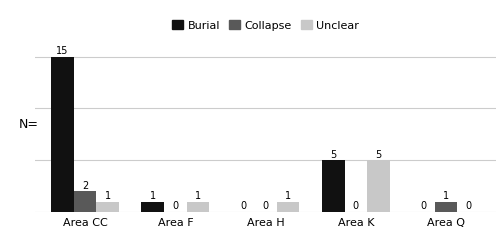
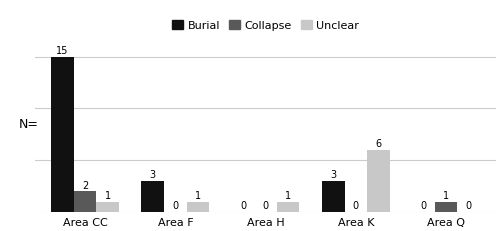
Burial/Area F: 1 -> 3
Burial/Area K: 5 -> 3
Unclear/Area K: 5 -> 6
